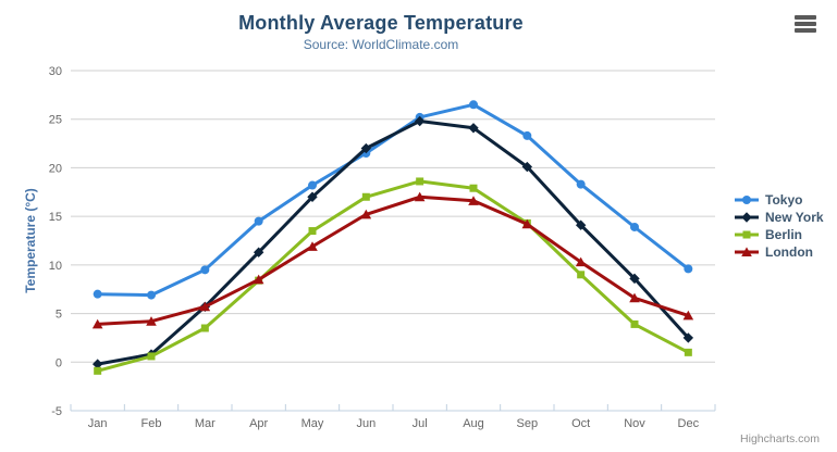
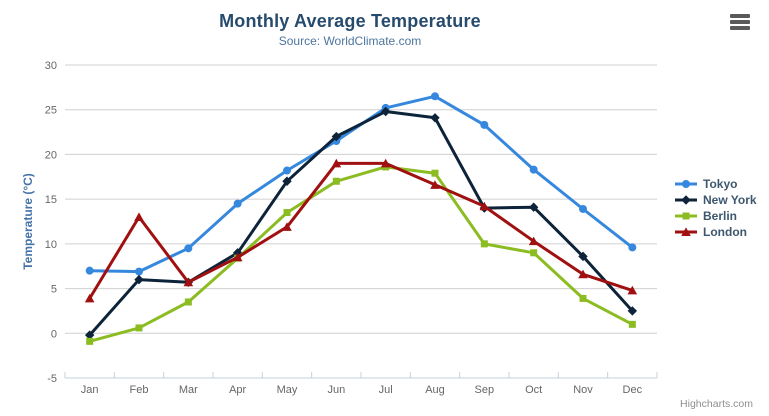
New York/Feb: 1 -> 6
London/Feb: 4 -> 13
New York/Apr: 11 -> 9
London/Jun: 15 -> 19
London/Jul: 17 -> 19
New York/Sep: 20 -> 14
Berlin/Sep: 14 -> 10
